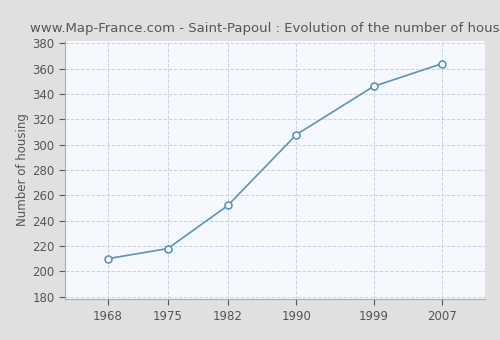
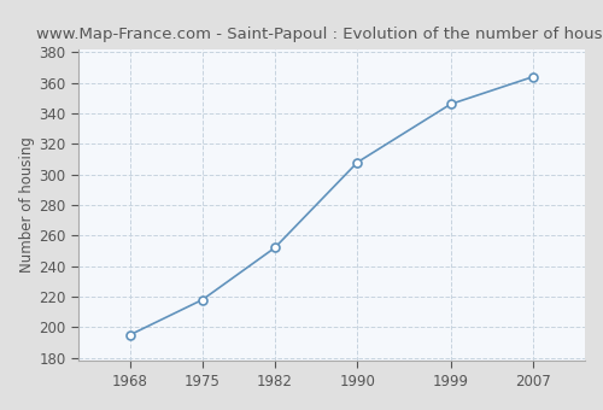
1968: 210 -> 195
